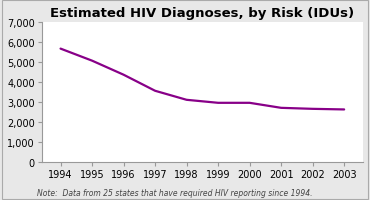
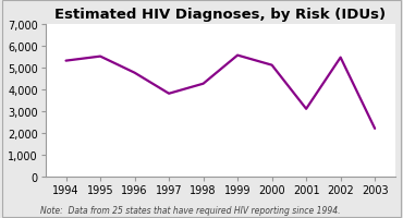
1994: 5,650 -> 5,300
1995: 5,050 -> 5,500
1996: 4,350 -> 4,750
1997: 3,550 -> 3,800
1998: 3,100 -> 4,250
1999: 2,950 -> 5,550
2000: 2,950 -> 5,100
2001: 2,700 -> 3,100
2002: 2,650 -> 5,450
2003: 2,620 -> 2,200
